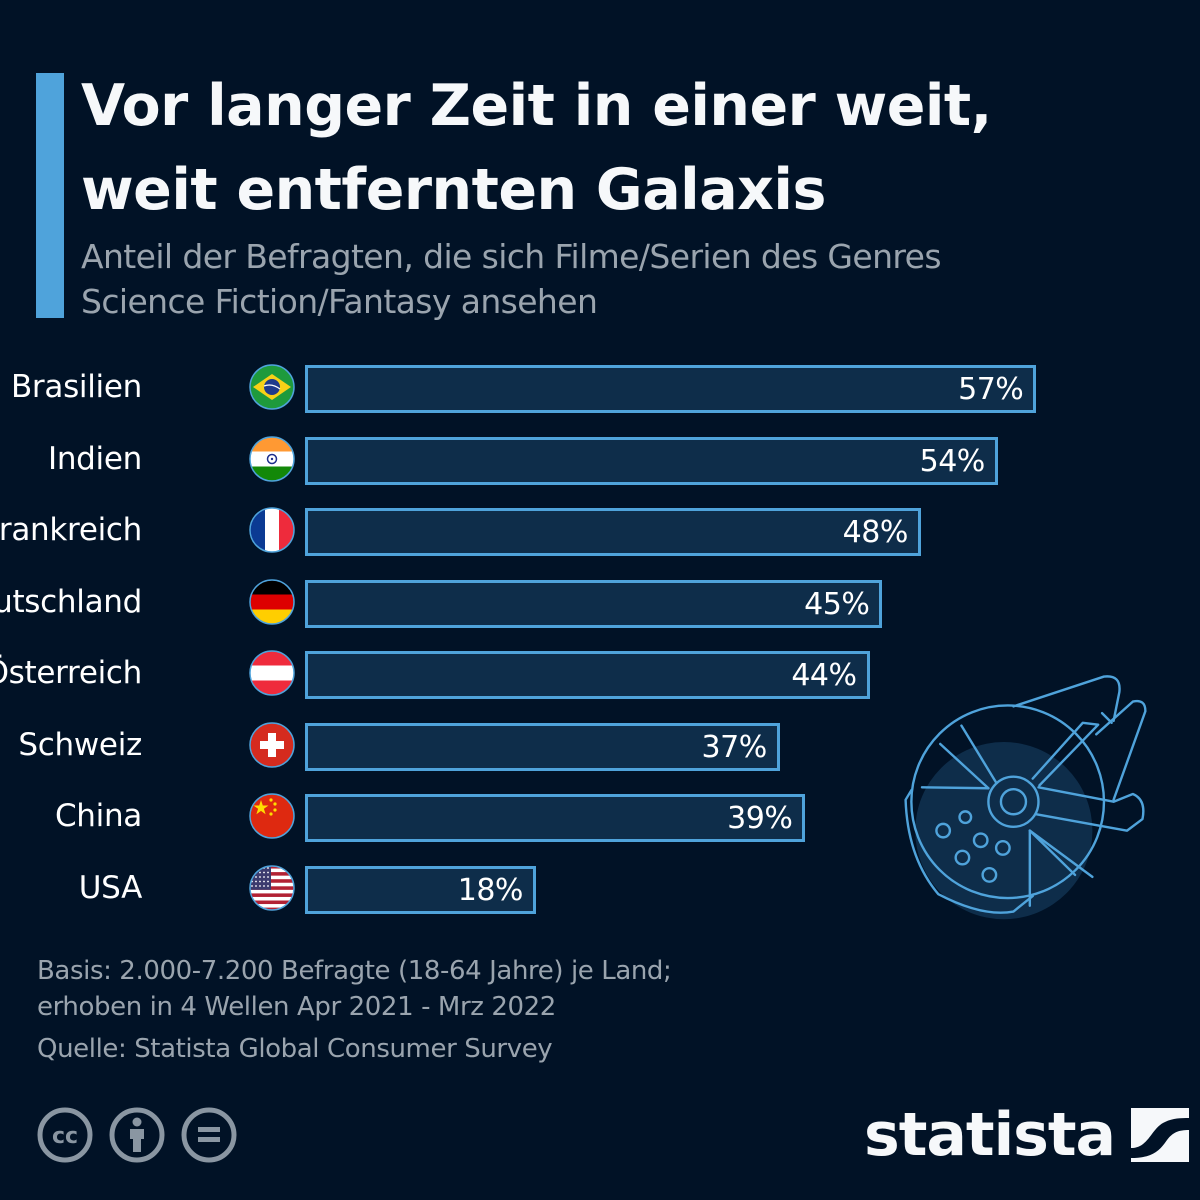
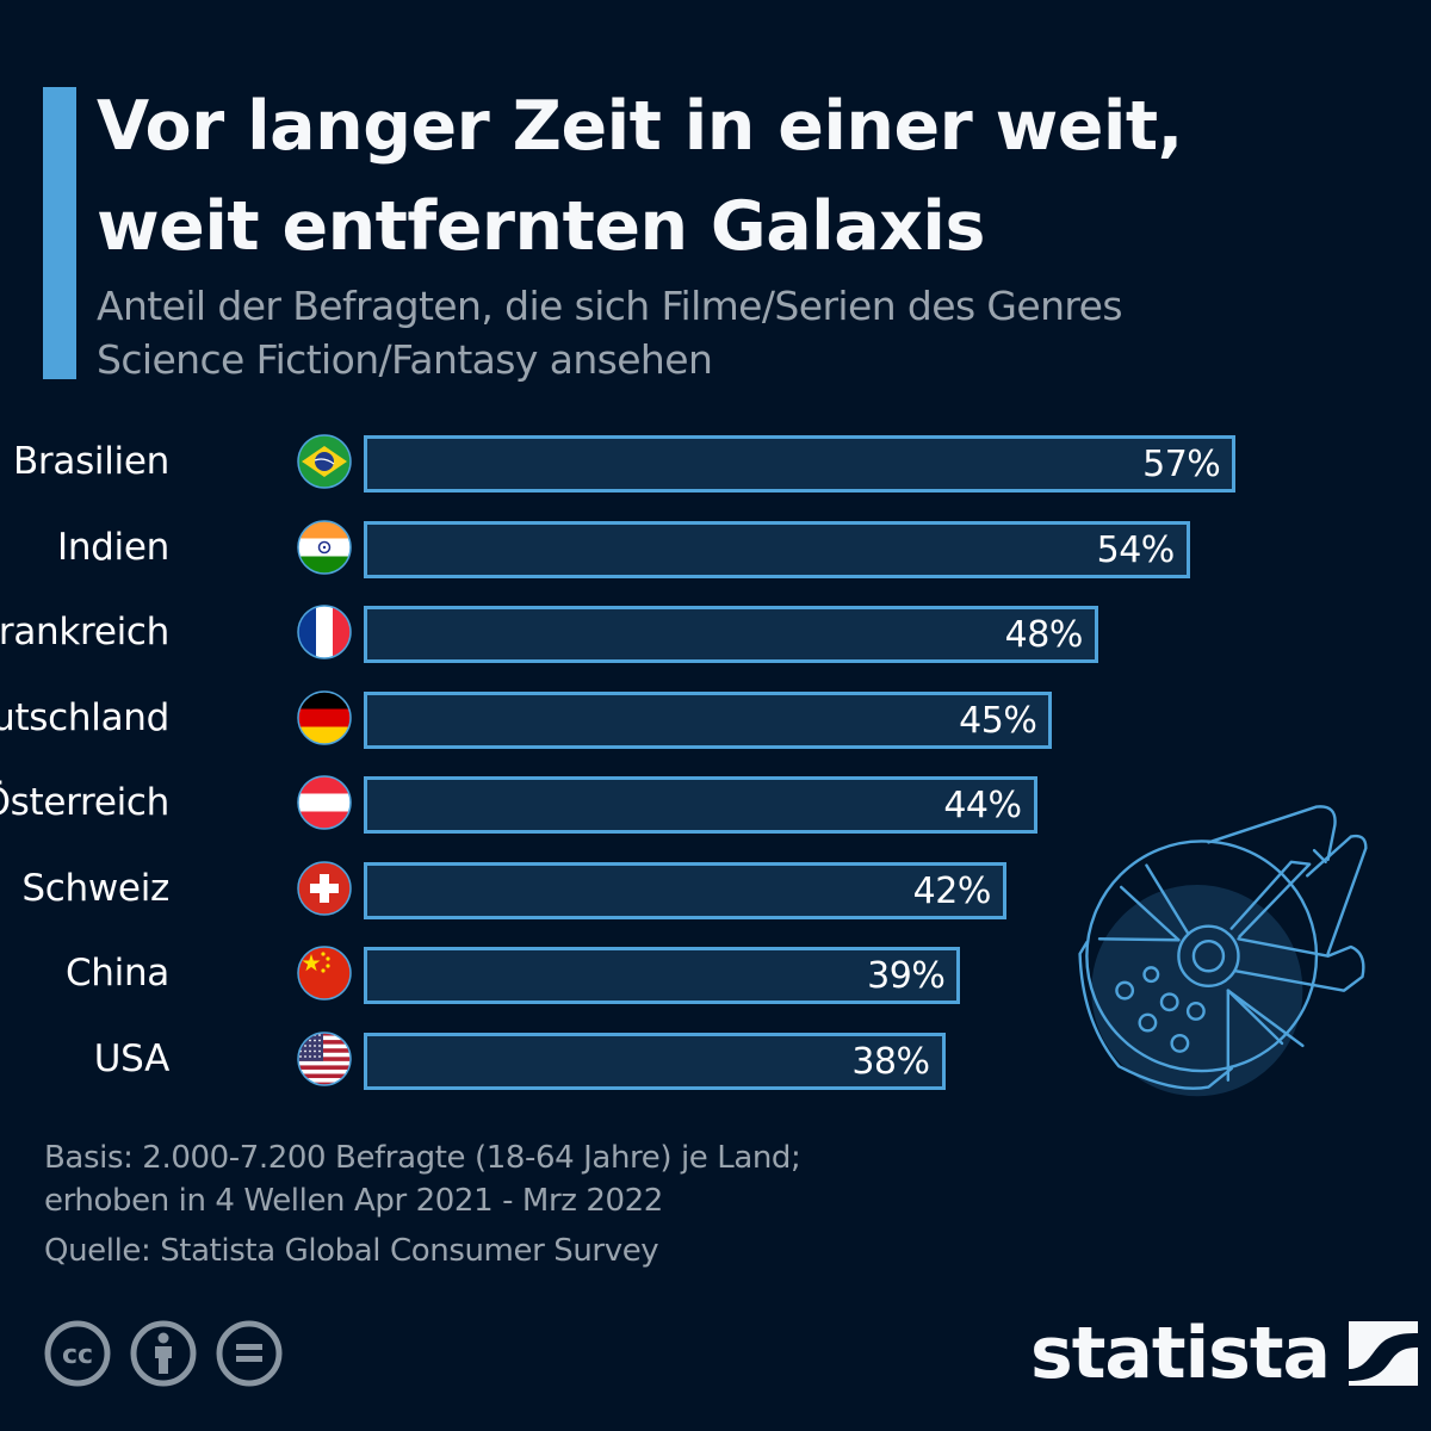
Schweiz: 37% -> 42%
USA: 18% -> 38%
